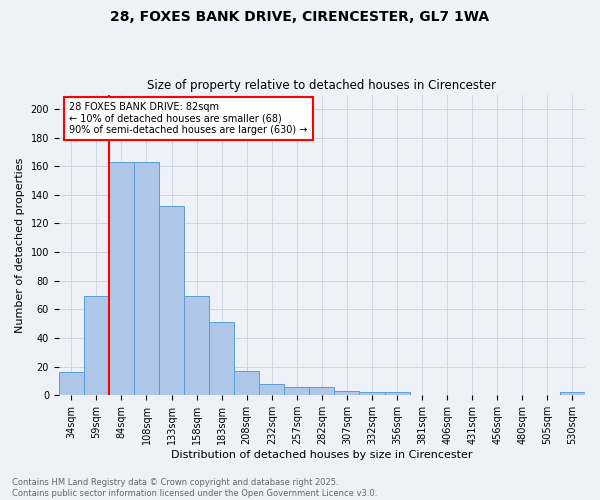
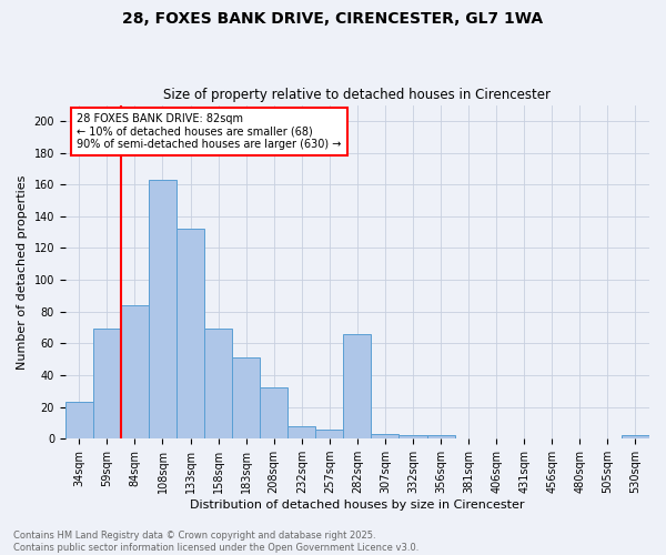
34sqm: 16 -> 23
84sqm: 163 -> 84
208sqm: 17 -> 32
282sqm: 6 -> 66
